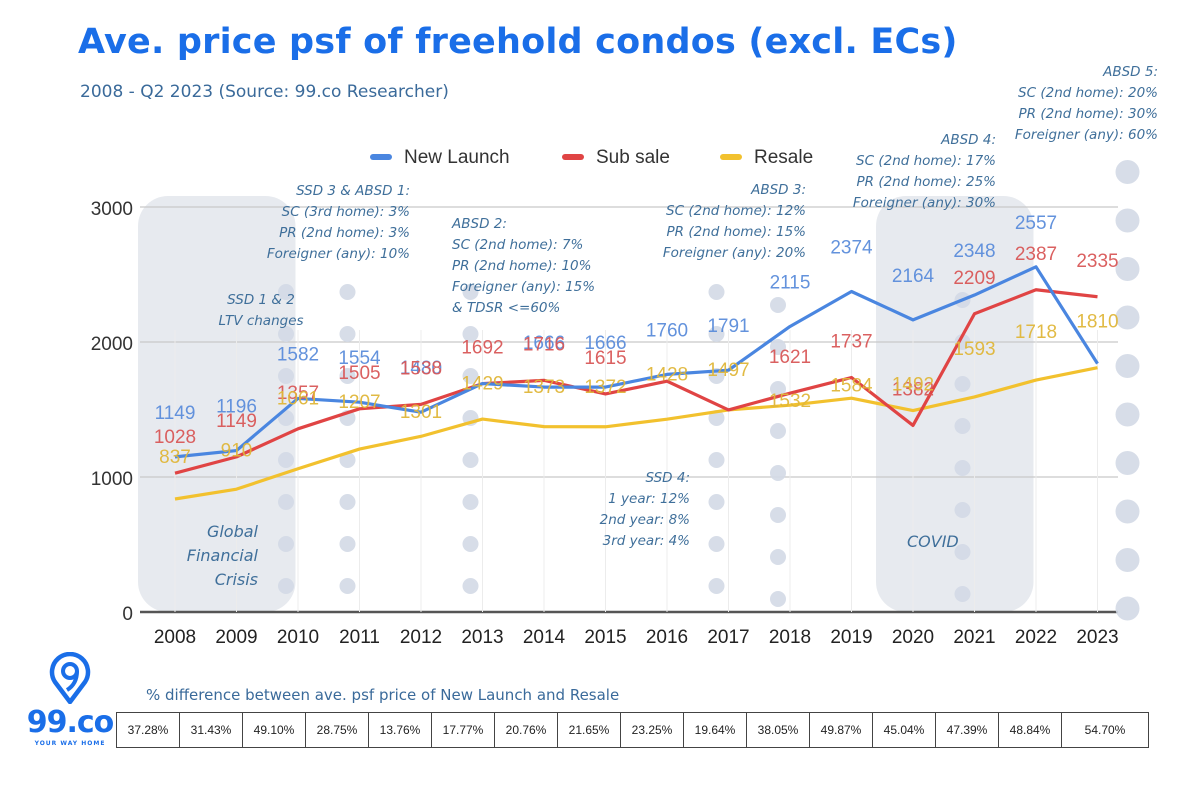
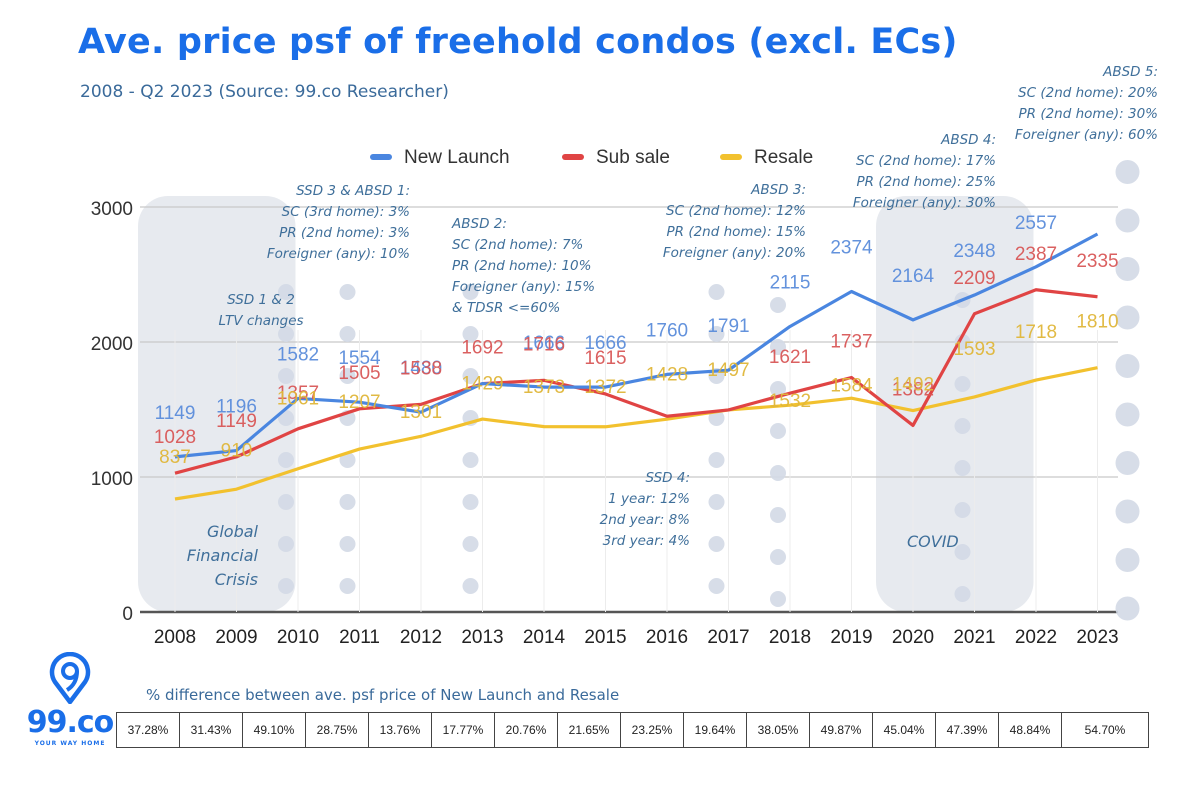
Sub sale/2016: 1710 -> 1450
New Launch/2023: 1840 -> 2800
